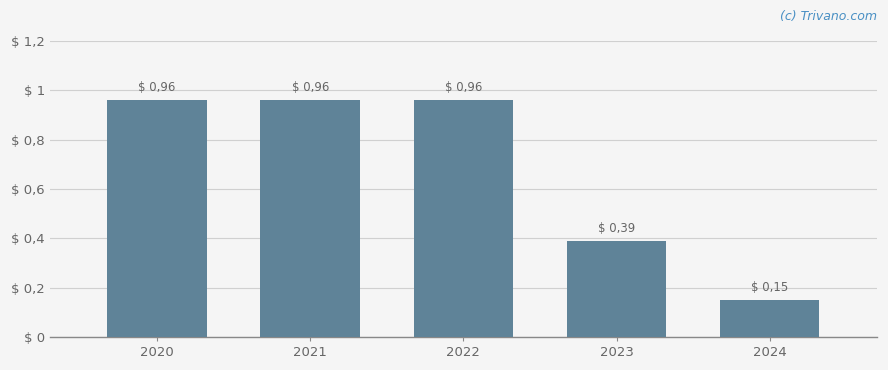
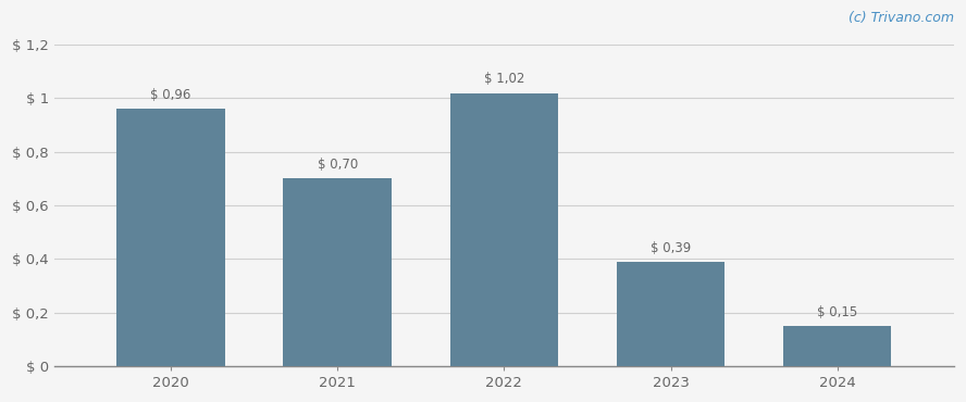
2021: 0,96 -> 0,70
2022: 0,96 -> 1,02
